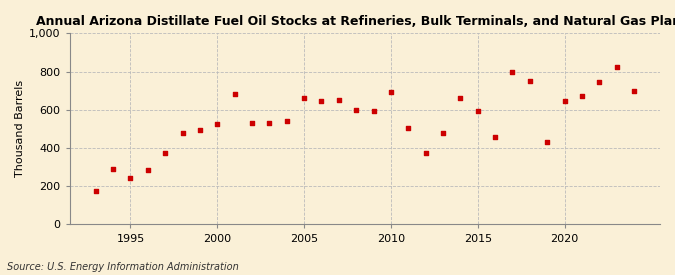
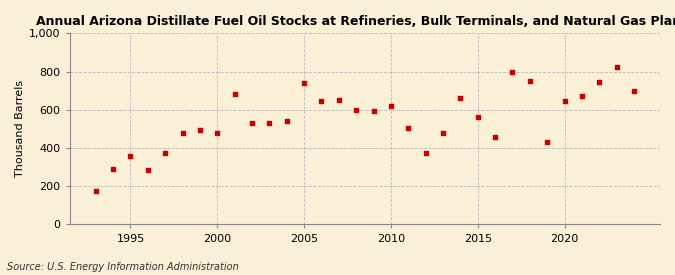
1995: 240 -> 360
2000: 520 -> 480
2005: 660 -> 740
2010: 700 -> 620
2015: 600 -> 560
